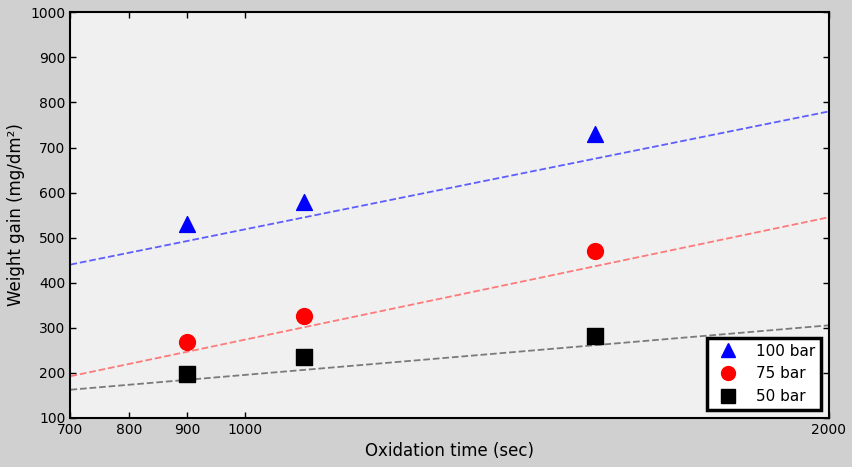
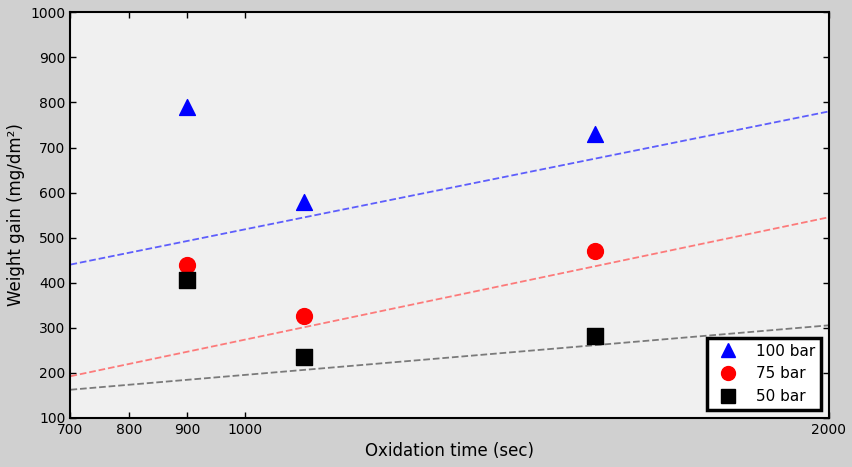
100 bar/900: 530 -> 790
75 bar/900: 268 -> 440
50 bar/900: 197 -> 405
